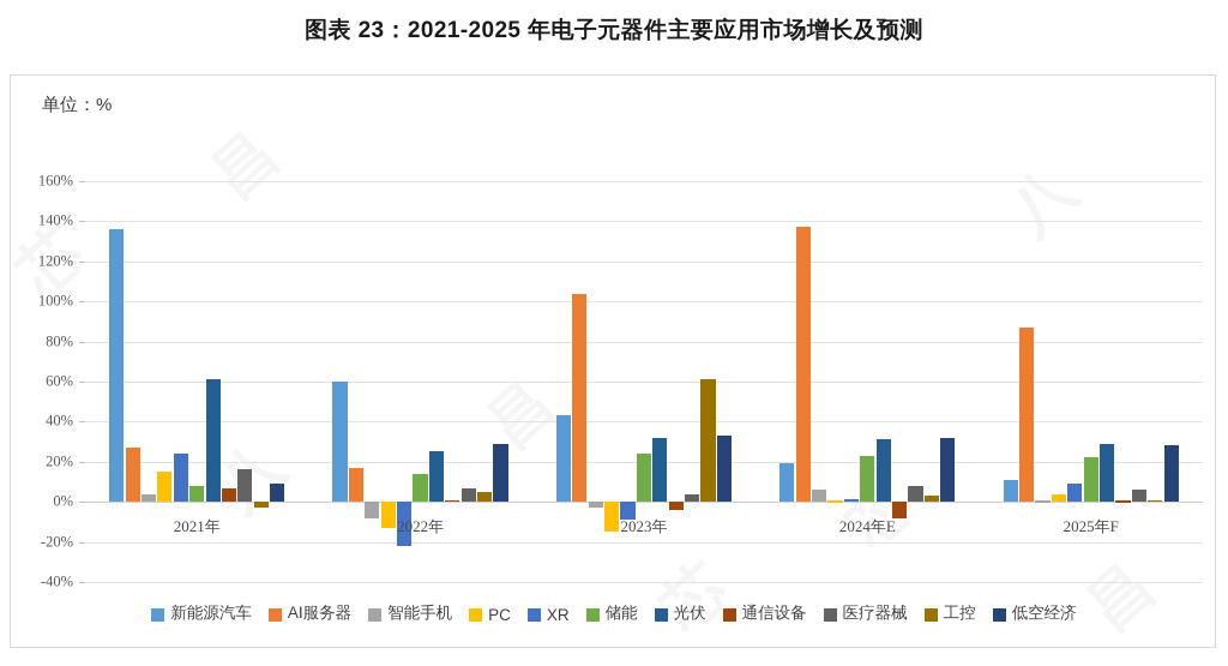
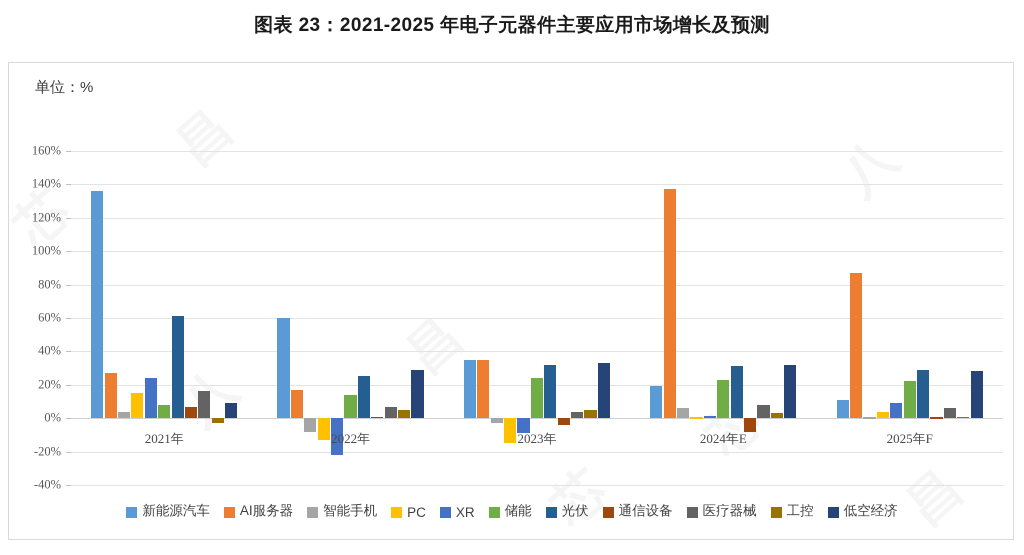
新能源汽车/2023年: 43% -> 35%
AI服务器/2023年: 104% -> 35%
工控/2023年: 61% -> 5%
